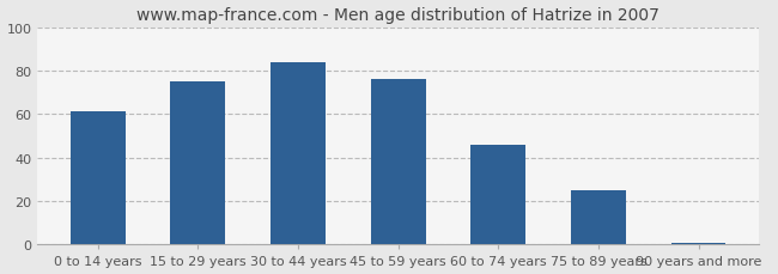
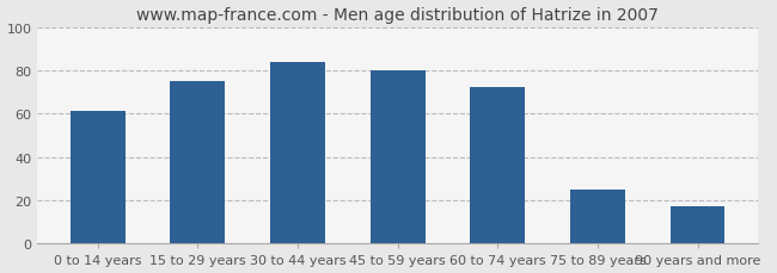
45 to 59 years: 76 -> 80
60 to 74 years: 46 -> 72
90 years and more: 1 -> 17
